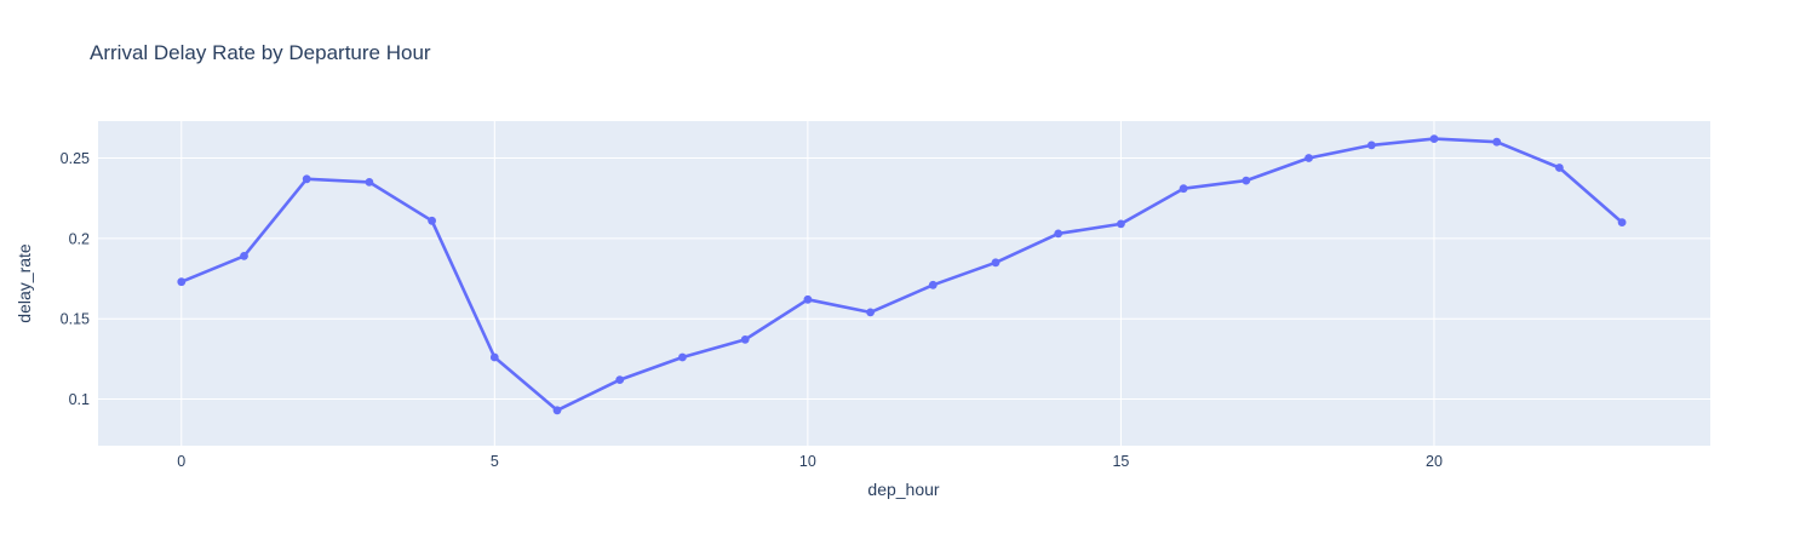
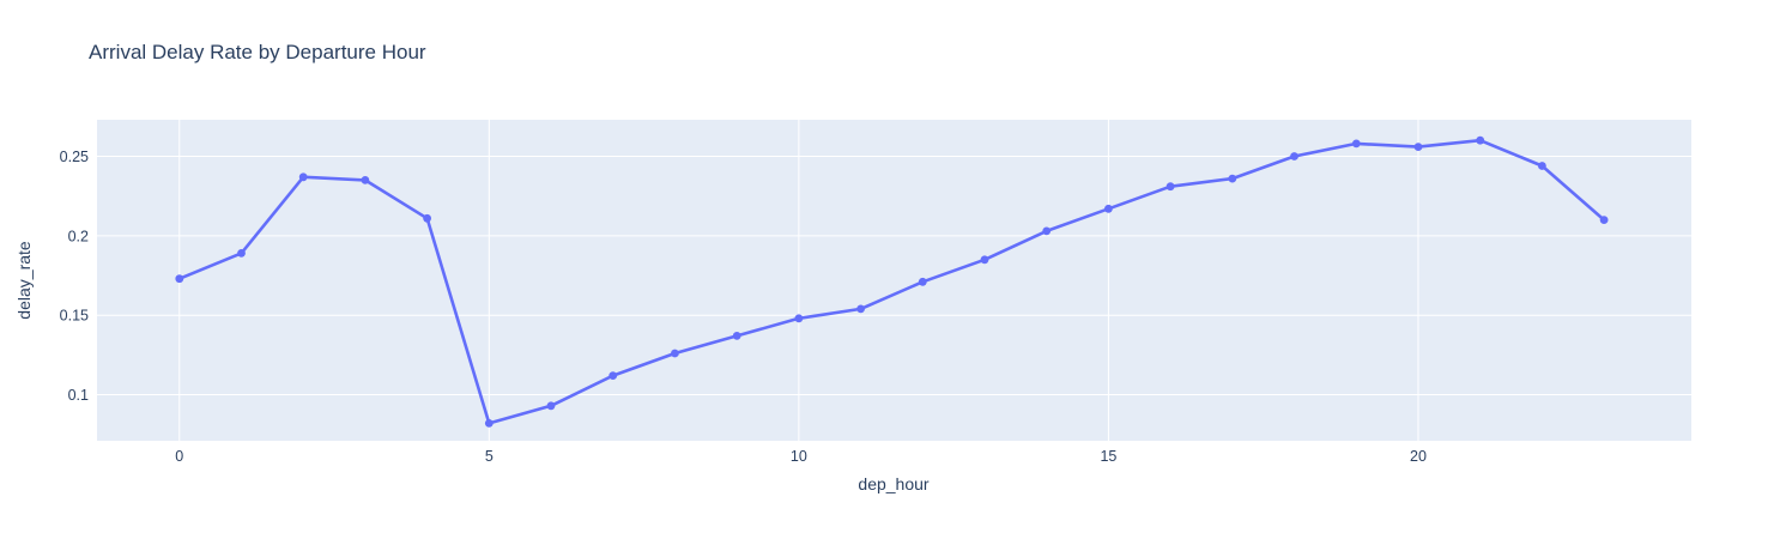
5: 0.126 -> 0.082
10: 0.162 -> 0.148
15: 0.209 -> 0.217
20: 0.262 -> 0.256
